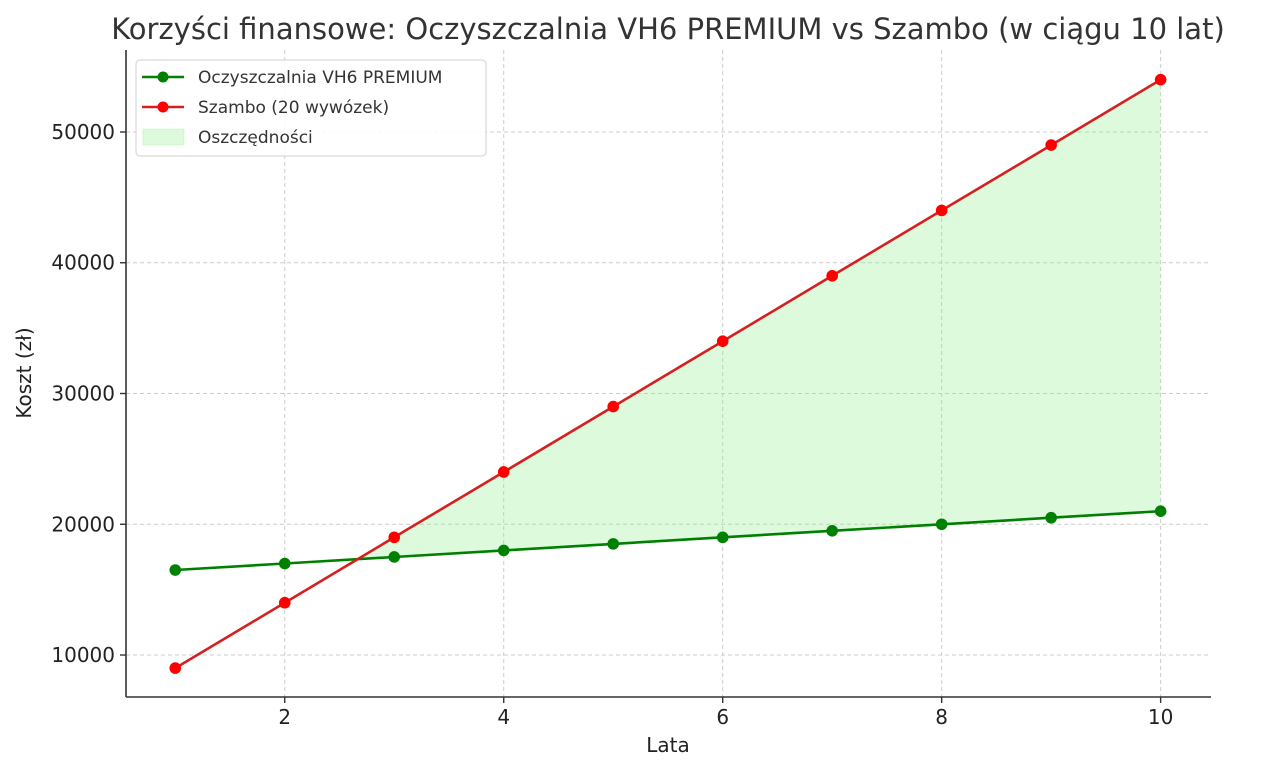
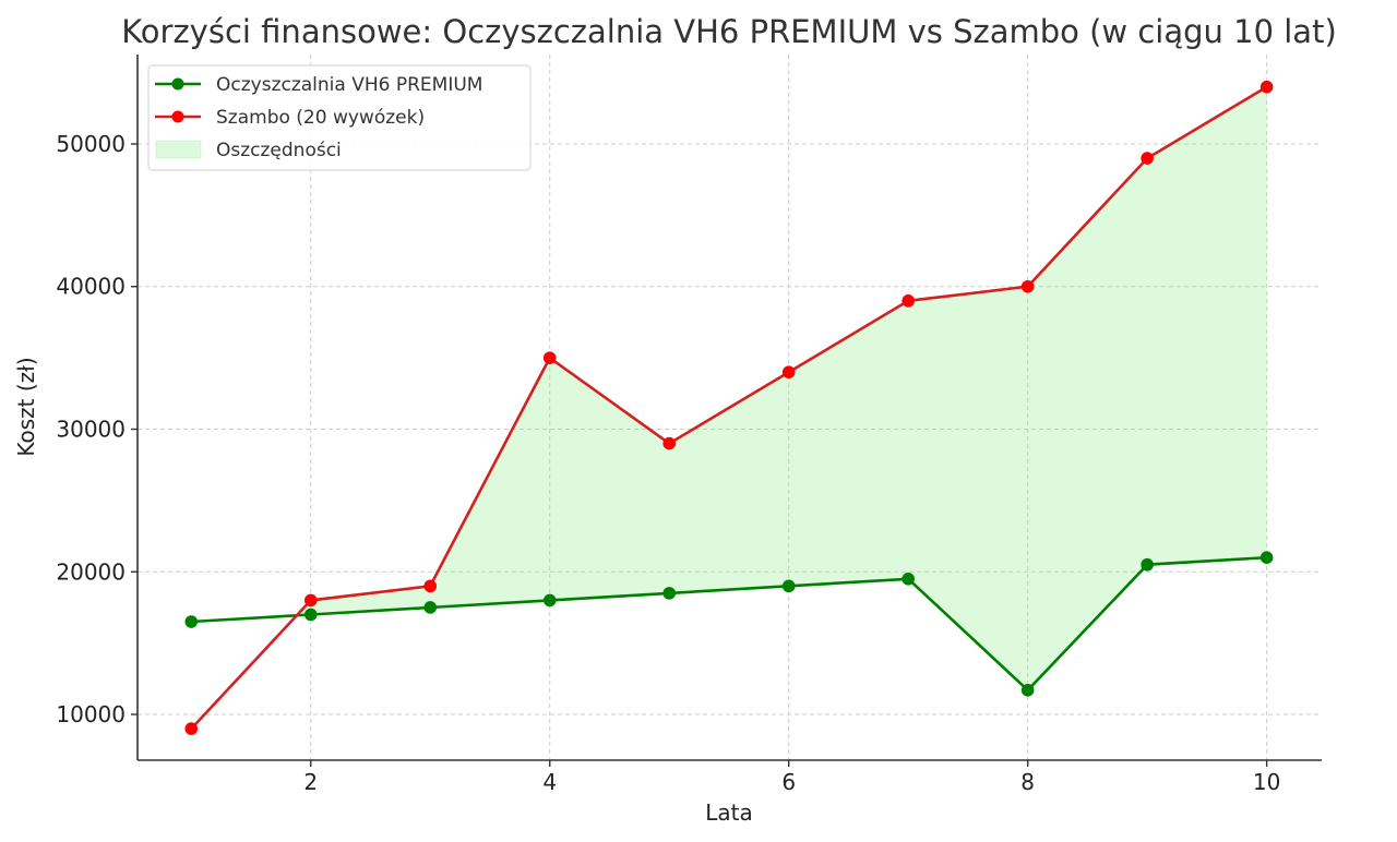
Szambo (20 wywózek)/2: 14000 -> 18000
Szambo (20 wywózek)/4: 24000 -> 35000
Oczyszczalnia VH6 PREMIUM/8: 20000 -> 11700
Szambo (20 wywózek)/8: 44000 -> 40000
